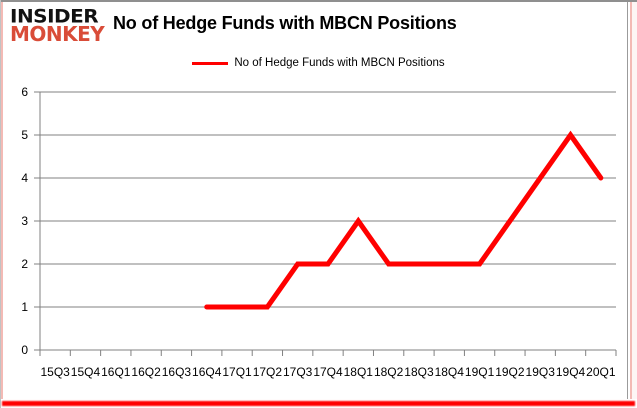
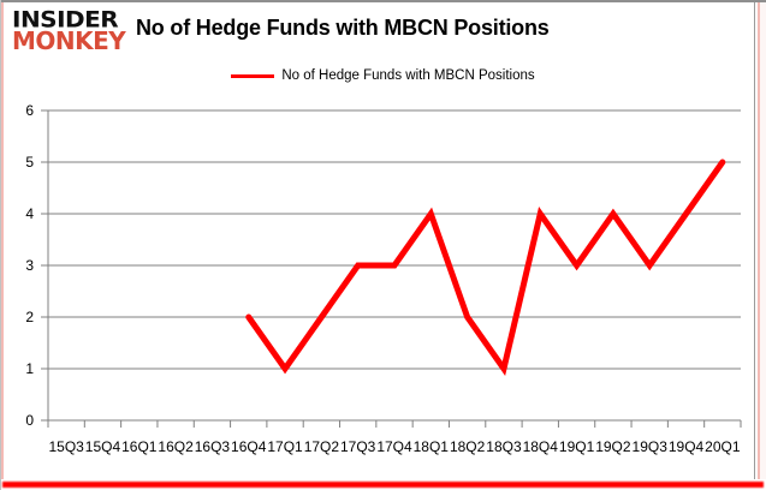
16Q4: 1 -> 2
17Q2: 1 -> 2
17Q3: 2 -> 3
17Q4: 2 -> 3
18Q1: 3 -> 4
18Q3: 2 -> 1
18Q4: 2 -> 4
19Q1: 2 -> 3
19Q2: 3 -> 4
19Q3: 4 -> 3
19Q4: 5 -> 4
20Q1: 4 -> 5
